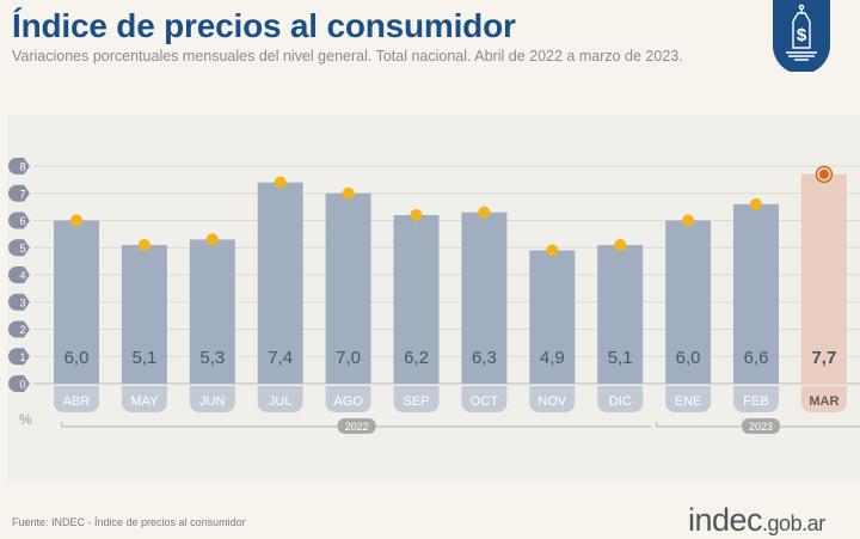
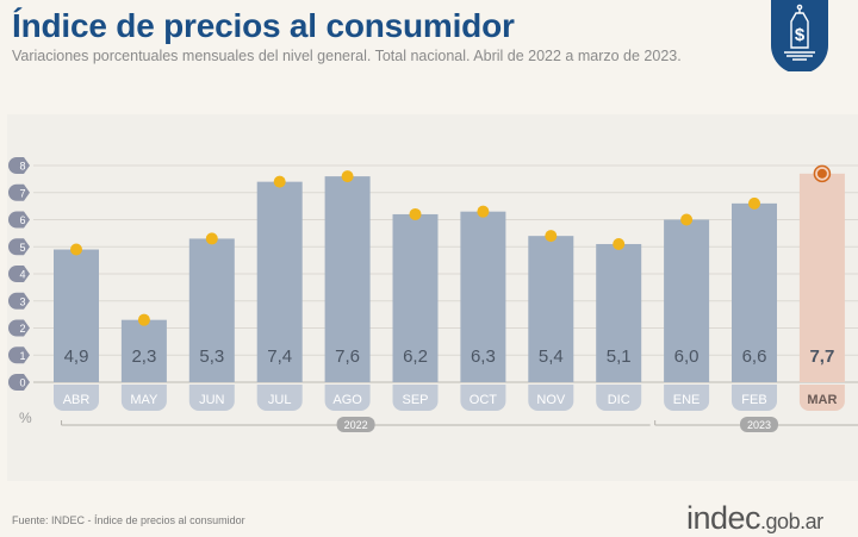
ABR: 6,0 -> 4,9
MAY: 5,1 -> 2,3
AGO: 7,0 -> 7,6
NOV: 4,9 -> 5,4
